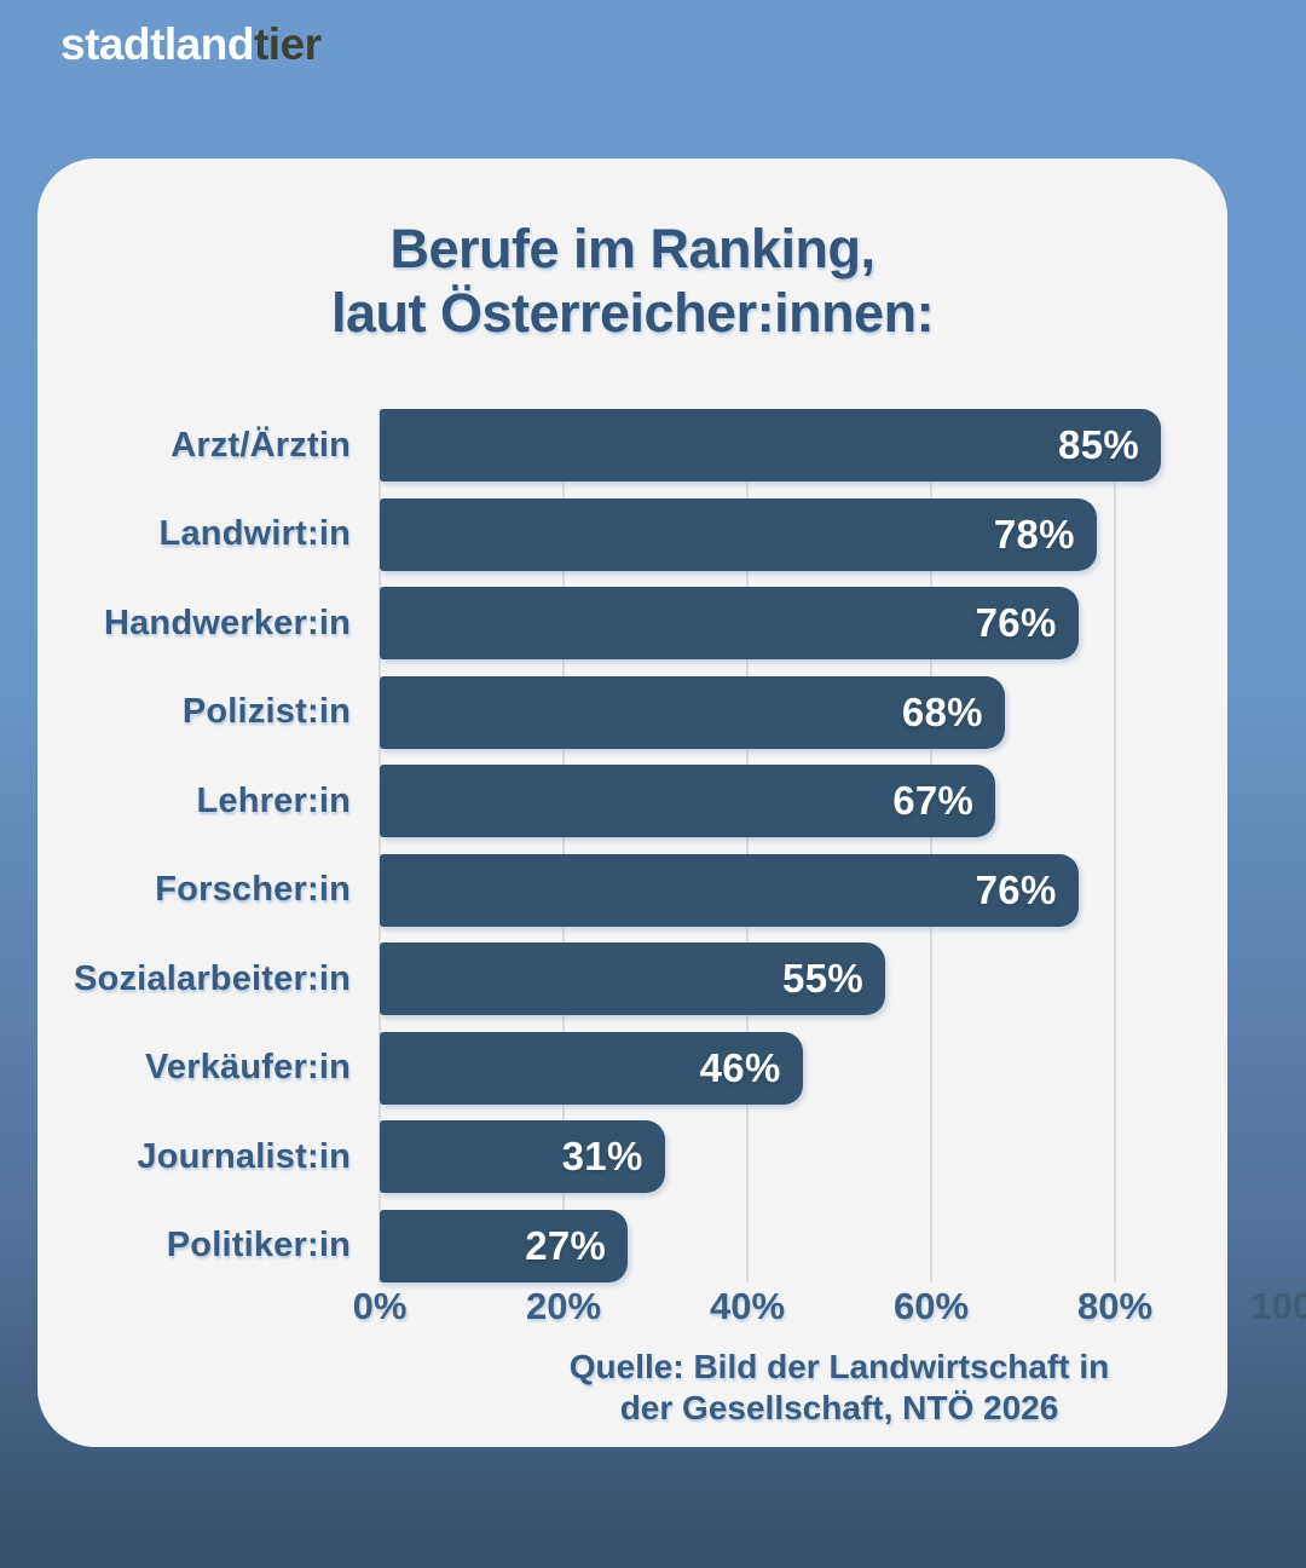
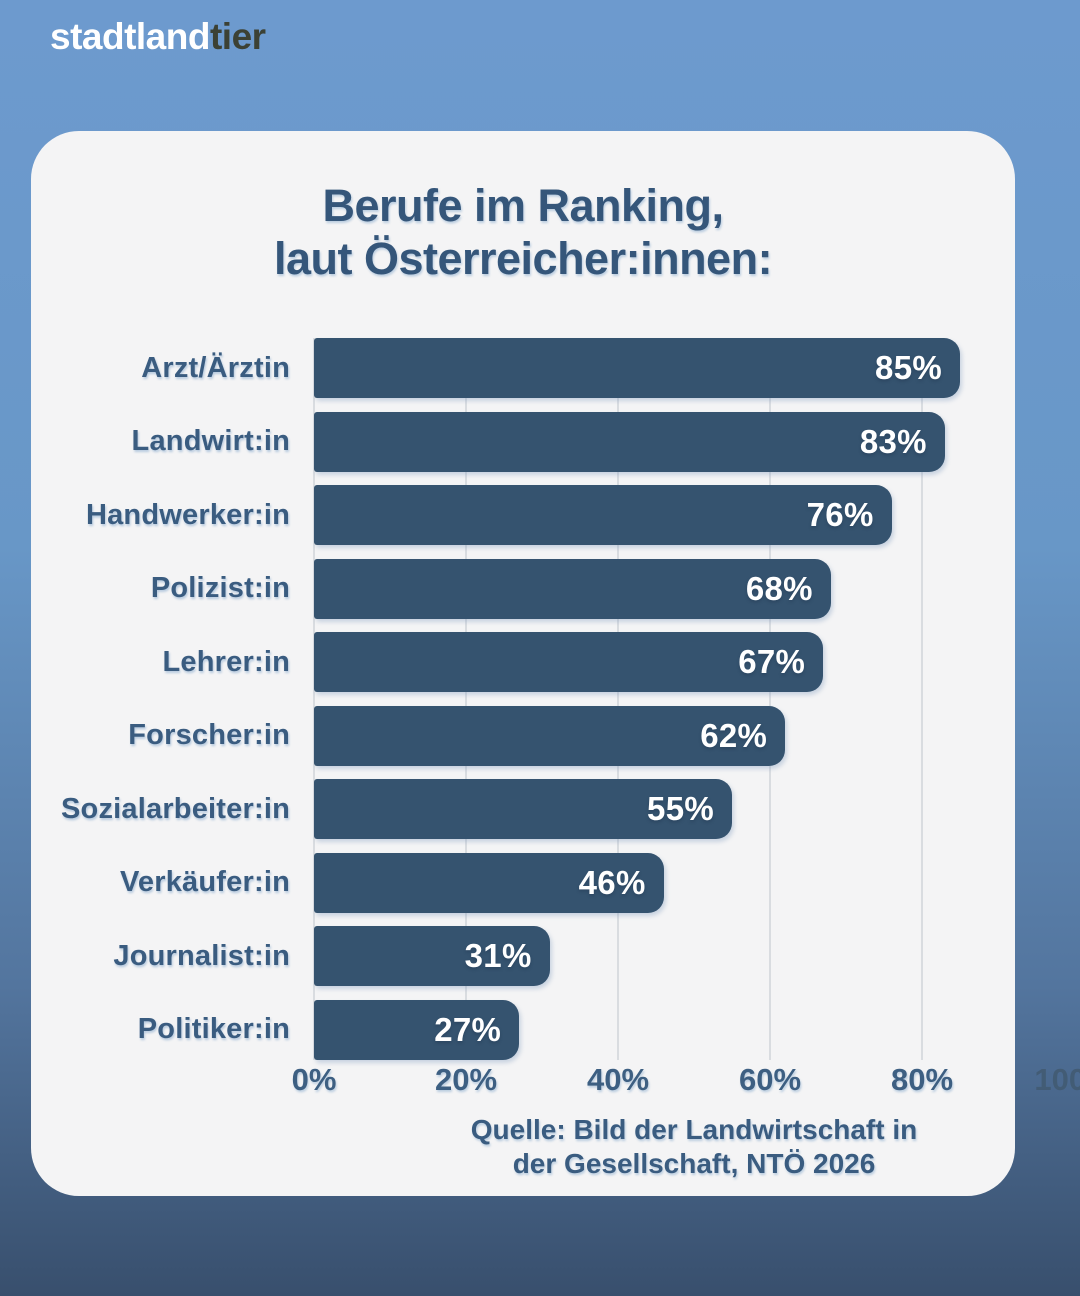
Landwirt:in: 78% -> 83%
Forscher:in: 76% -> 62%
